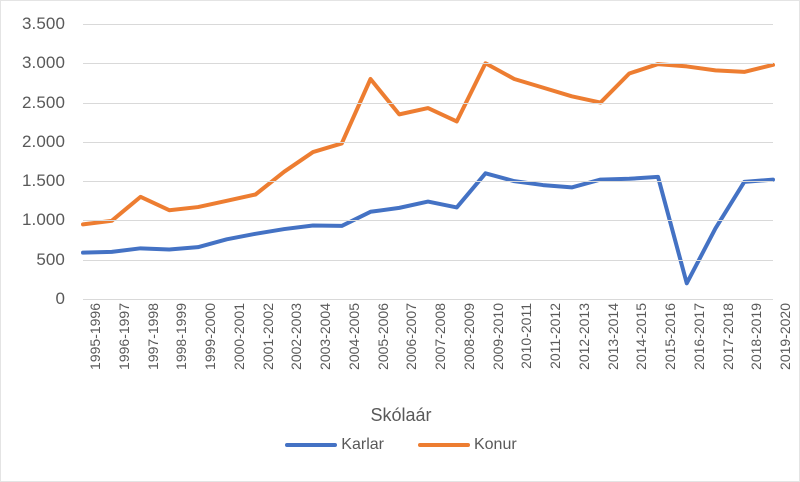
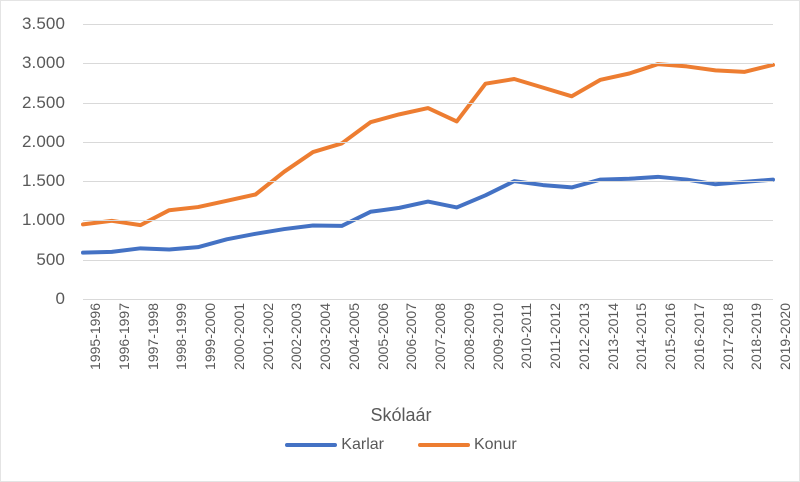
Konur/1997-1998: 1300 -> 900
Konur/2005-2006: 2800 -> 2200
Karlar/2009-2010: 1600 -> 1300
Konur/2009-2010: 3000 -> 2700
Konur/2013-2014: 2500 -> 2800
Karlar/2016-2017: 200 -> 1500
Karlar/2017-2018: 900 -> 1500
